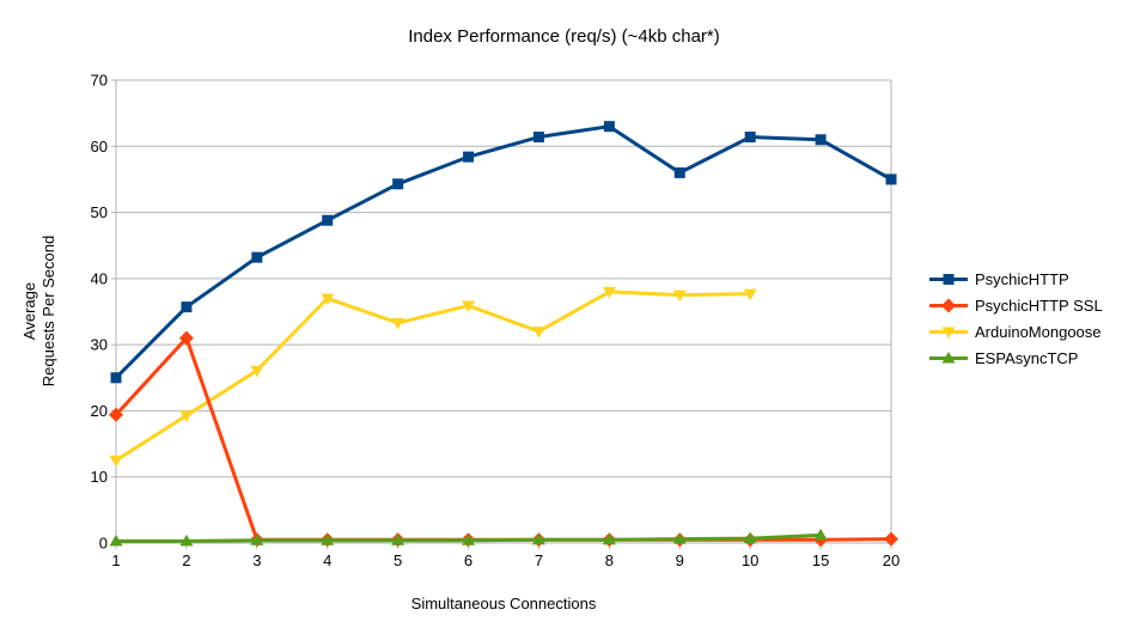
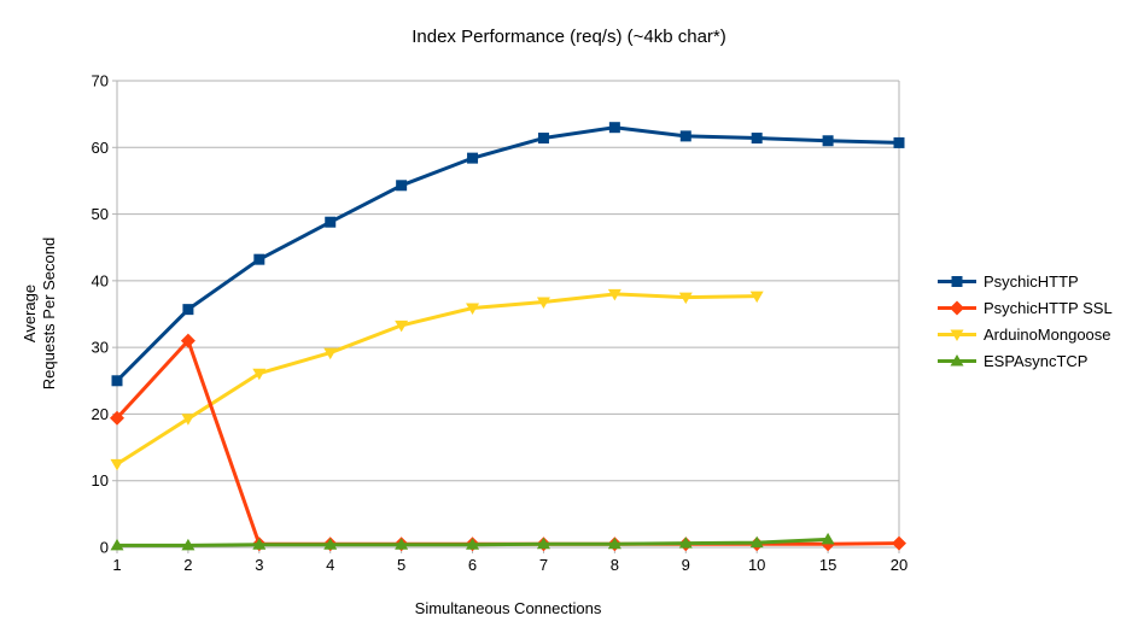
ArduinoMongoose/4: 37 -> 29
ArduinoMongoose/7: 32 -> 37
PsychicHTTP/9: 56 -> 62
PsychicHTTP/20: 55 -> 61
